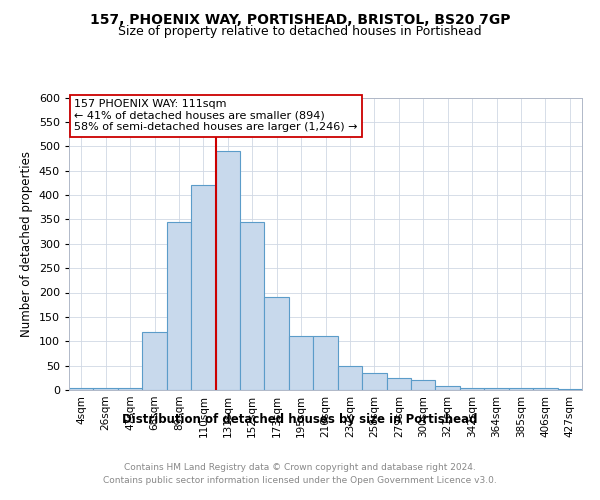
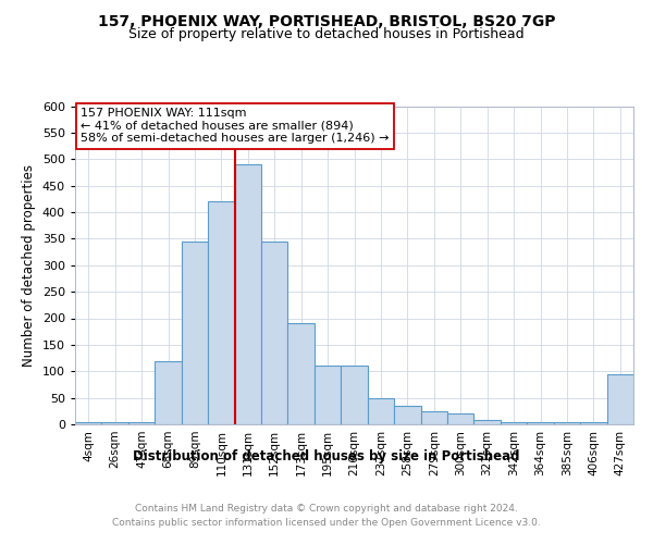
427sqm: 3 -> 95
